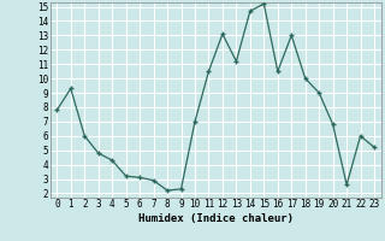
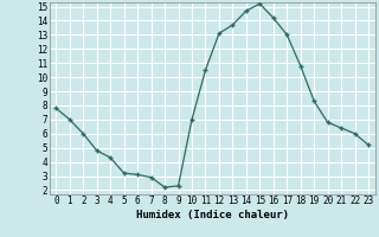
1: 9.3 -> 7.0
13: 11.2 -> 13.7
16: 10.5 -> 14.2
18: 10.0 -> 10.8
19: 9.0 -> 8.3
21: 2.6 -> 6.4
